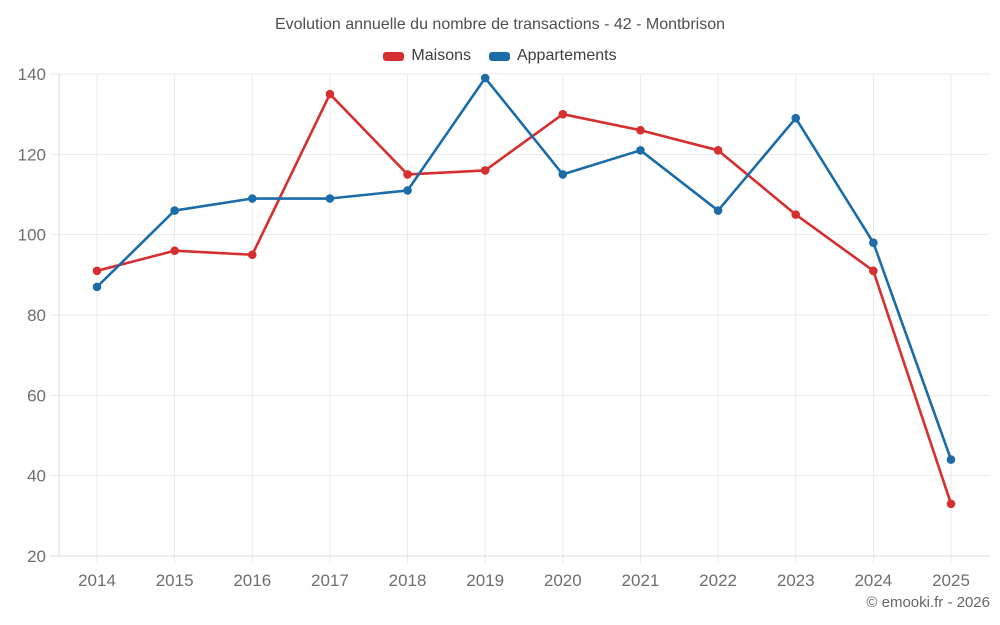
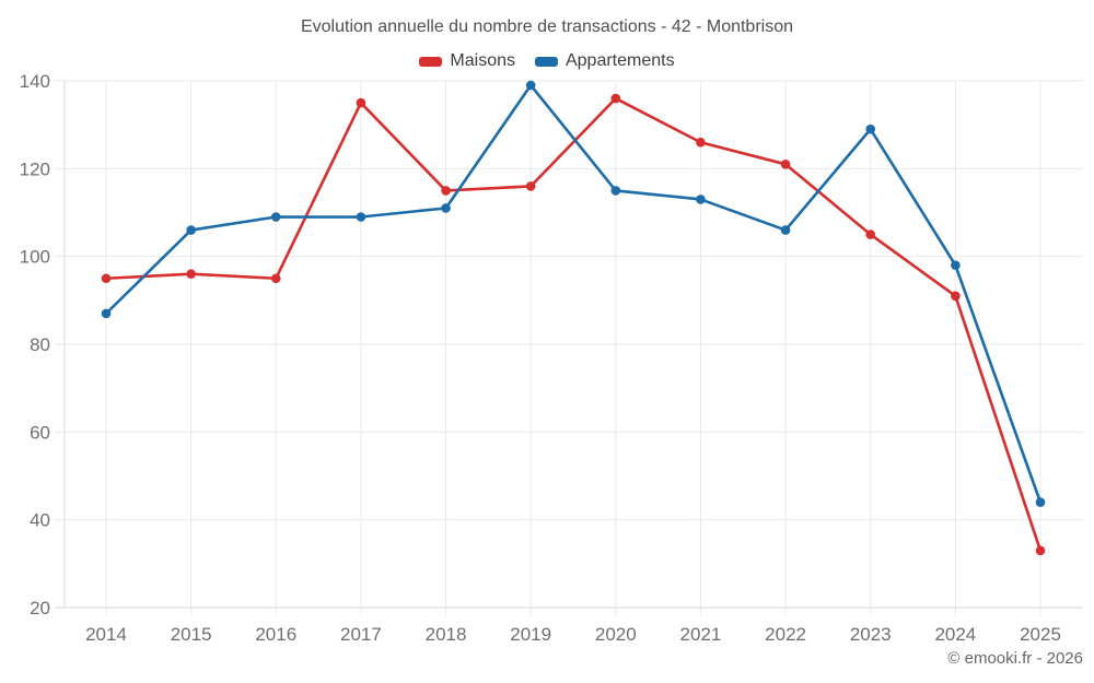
Maisons/2014: 91 -> 95
Maisons/2020: 130 -> 136
Appartements/2021: 121 -> 113
